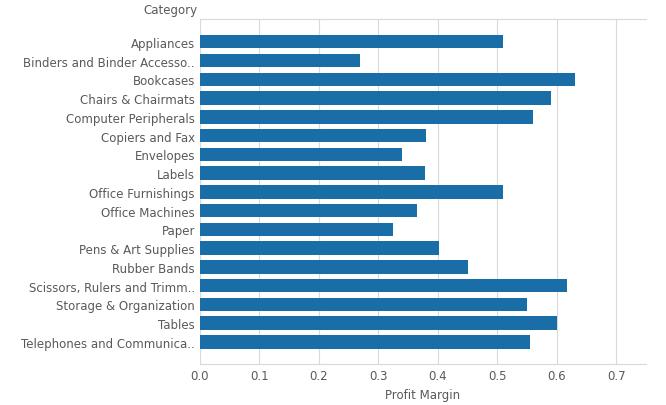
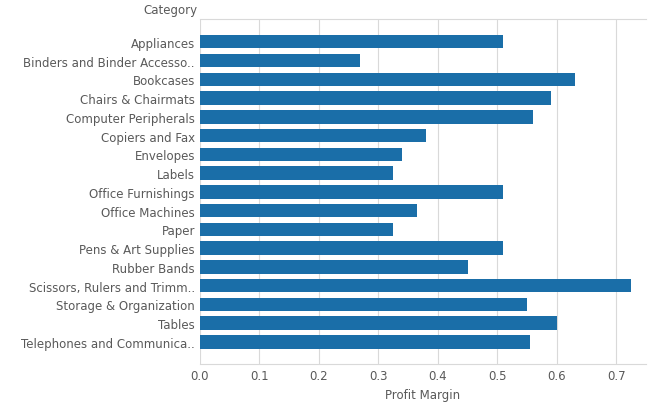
Labels: 0.378 -> 0.325
Pens & Art Supplies: 0.402 -> 0.510
Scissors, Rulers and Trimm..: 0.618 -> 0.725
